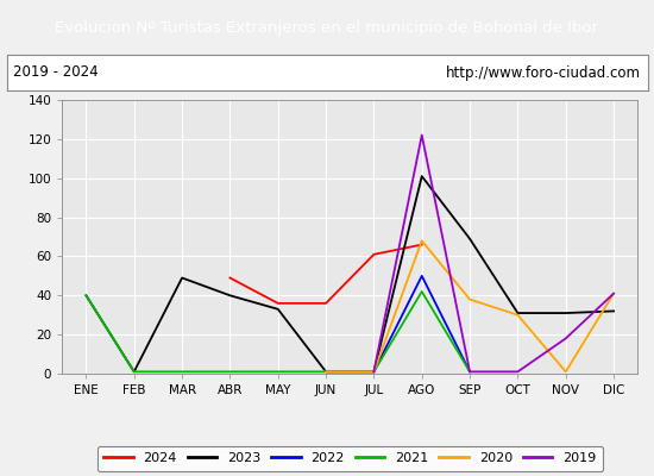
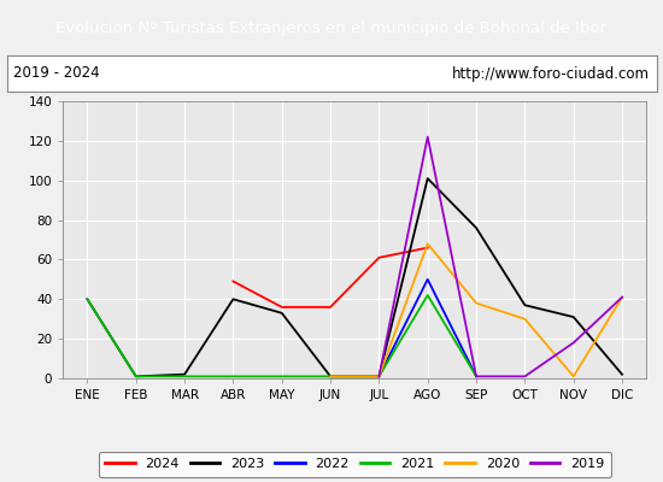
2023/MAR: 49 -> 2
2023/SEP: 69 -> 76
2023/OCT: 31 -> 37
2023/DIC: 32 -> 2
